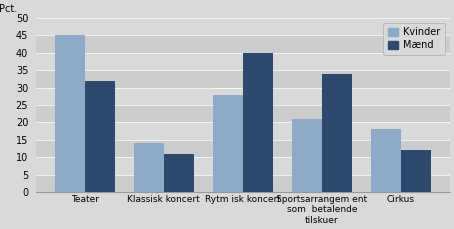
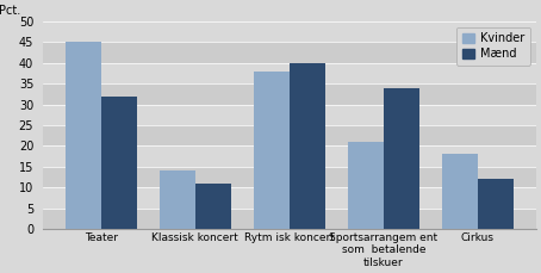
Kvinder/Rytm isk koncert: 28 -> 38
